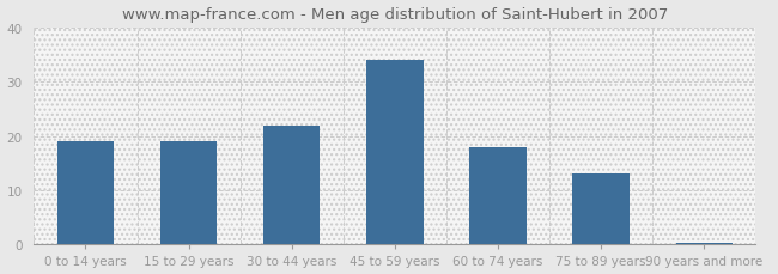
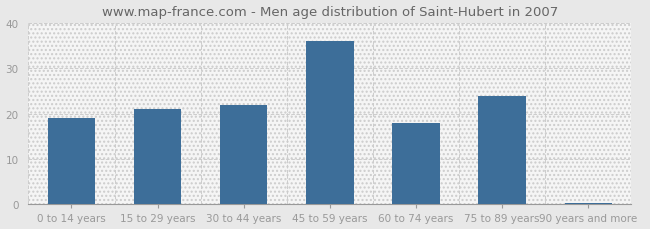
15 to 29 years: 19.0 -> 21.0
45 to 59 years: 34.0 -> 36.0
75 to 89 years: 13.0 -> 24.0
